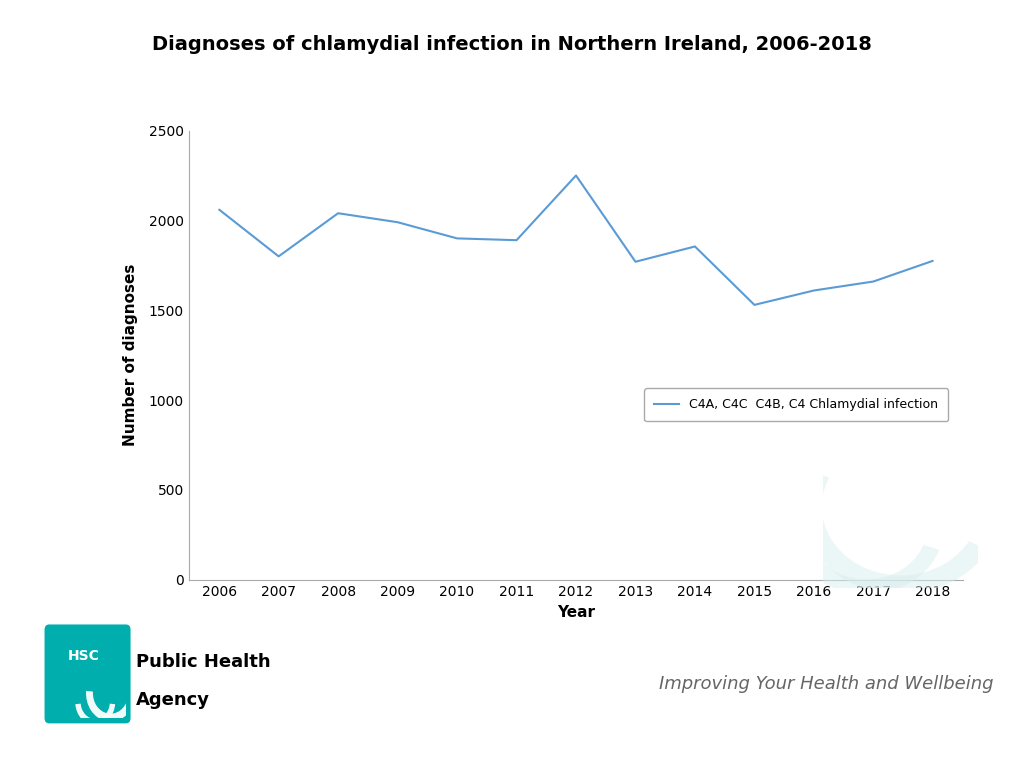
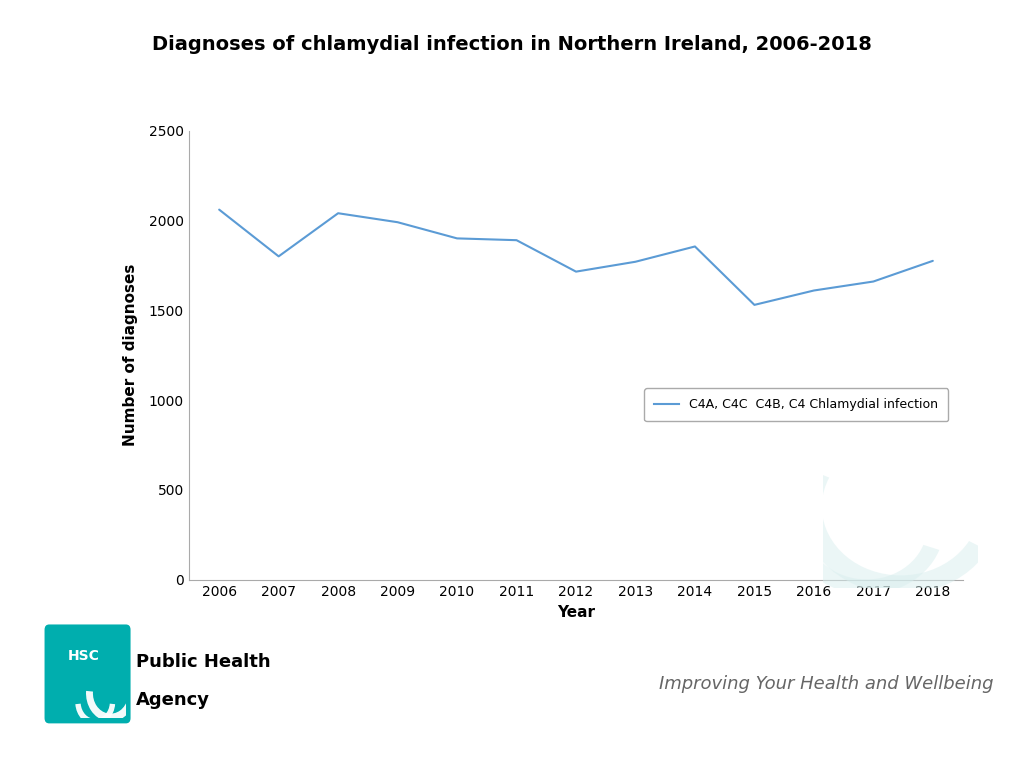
2012: 2250 -> 1720
